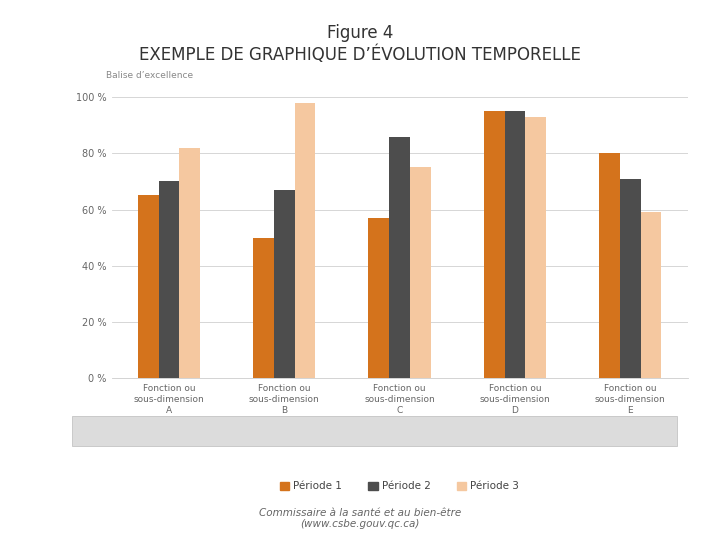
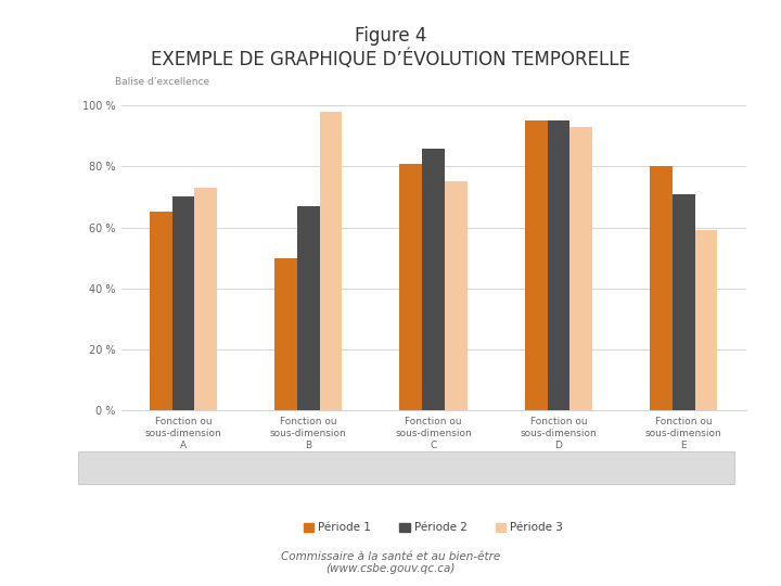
Période 3/Fonction ou sous-dimension A: 82 % -> 73 %
Période 1/Fonction ou sous-dimension C: 57 % -> 81 %
